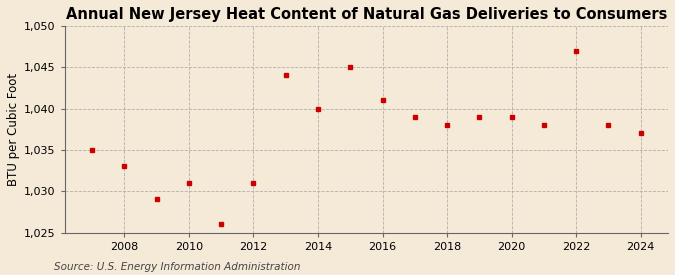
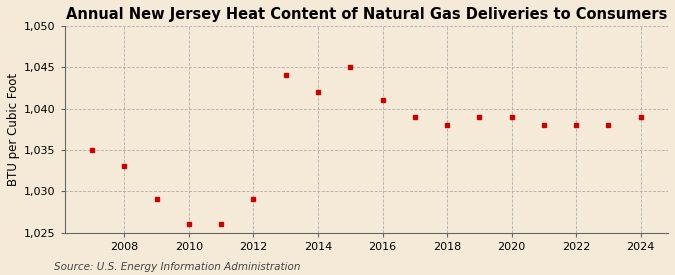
2010: 1,031 -> 1,026
2012: 1,031 -> 1,029
2014: 1,040 -> 1,042
2022: 1,047 -> 1,038
2024: 1,037 -> 1,039
